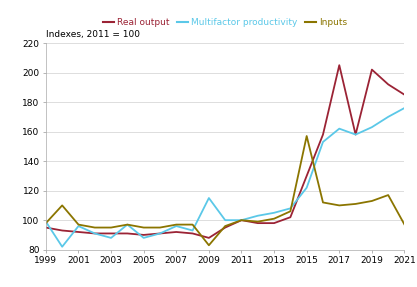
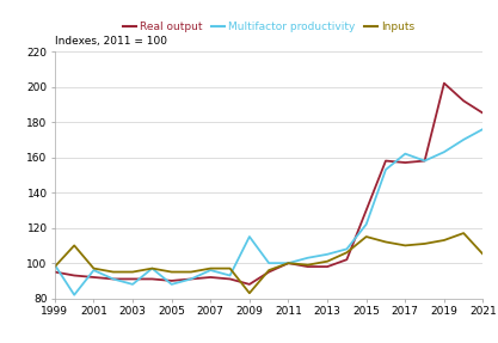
Inputs/2015: 157 -> 115
Real output/2017: 205 -> 157
Inputs/2021: 97 -> 105
